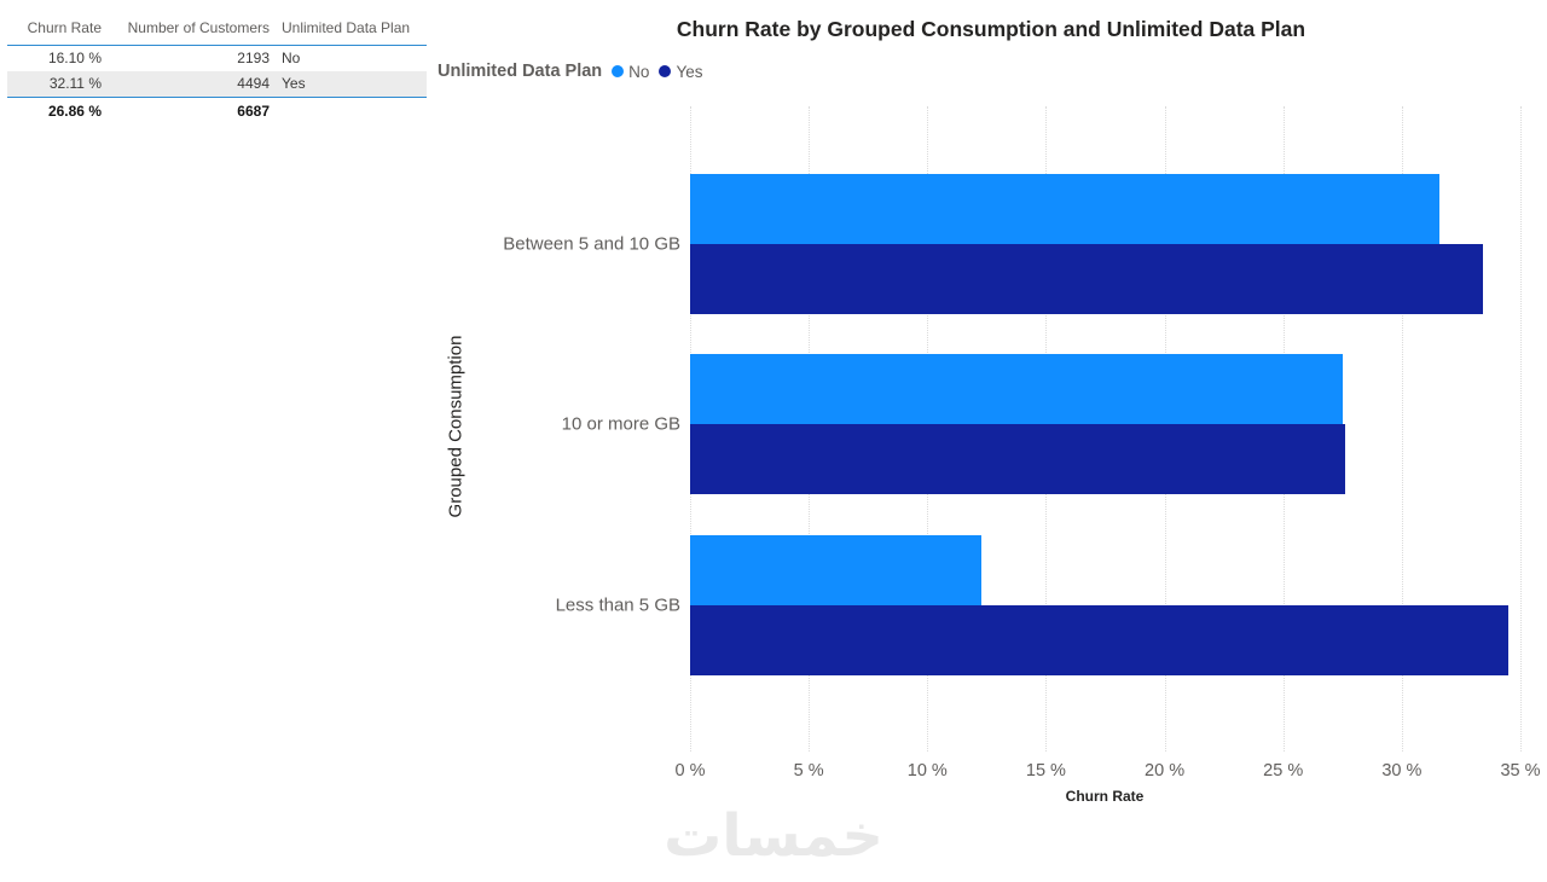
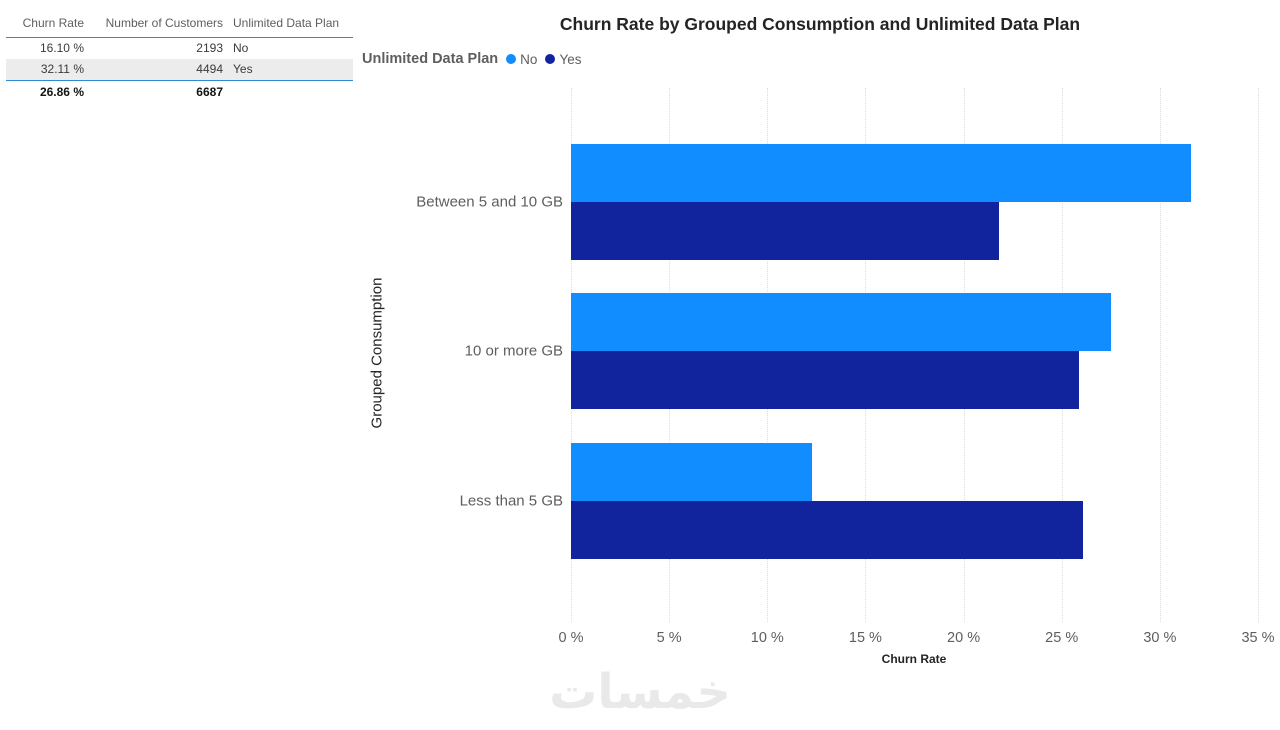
Yes/Between 5 and 10 GB: 33.4% -> 21.8%
Yes/10 or more GB: 27.6% -> 25.9%
Yes/Less than 5 GB: 34.5% -> 26.1%
